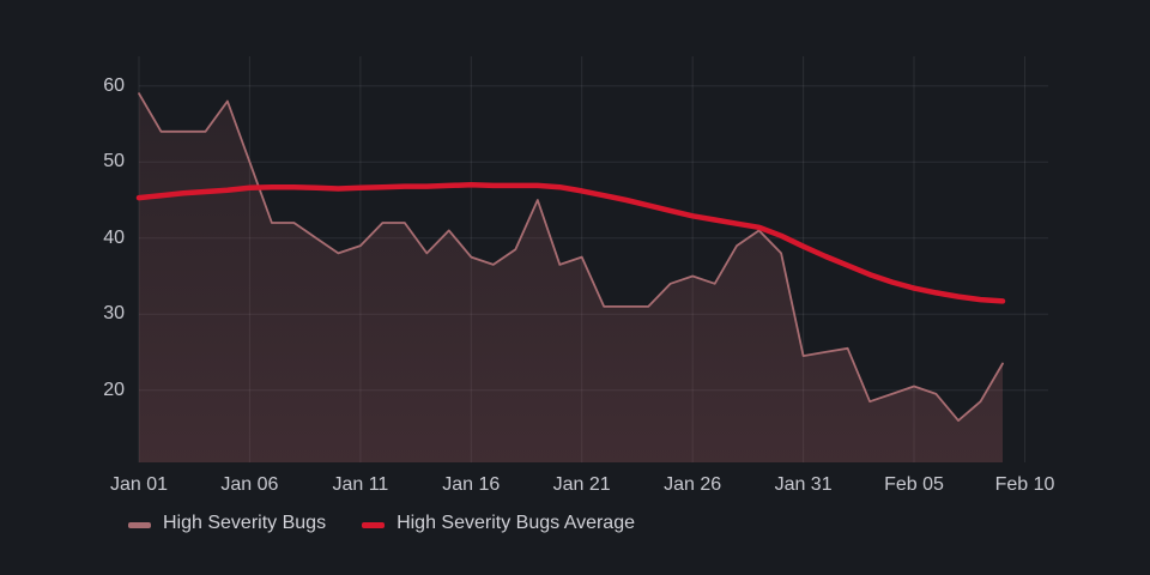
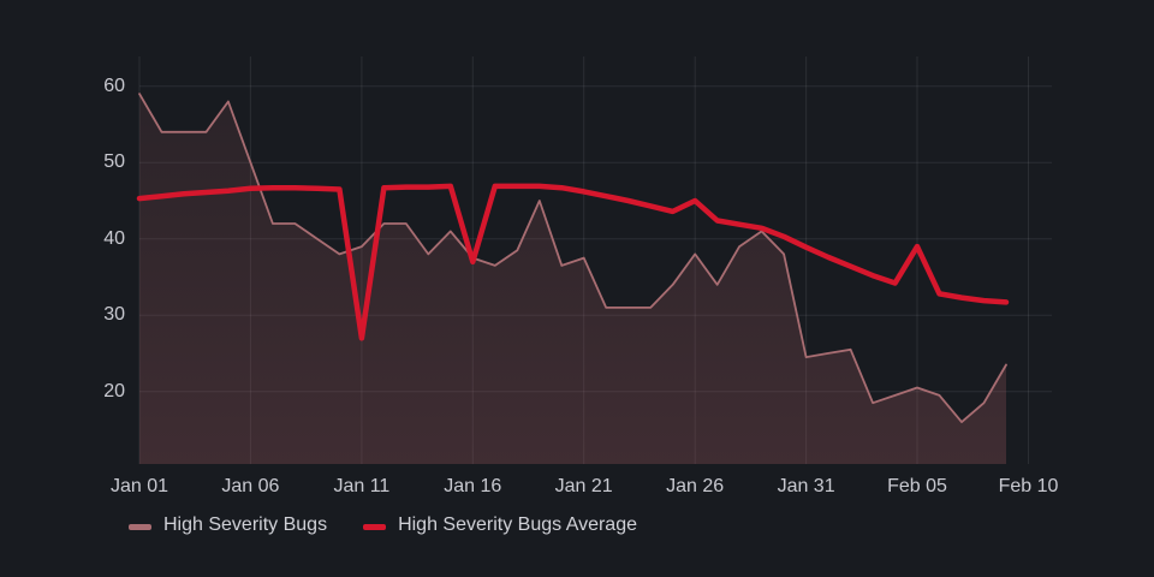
High Severity Bugs Average/Jan 11: 47 -> 27
High Severity Bugs Average/Jan 16: 47 -> 37
High Severity Bugs/Jan 26: 35 -> 38
High Severity Bugs Average/Jan 26: 43 -> 45
High Severity Bugs Average/Feb 05: 33 -> 39
